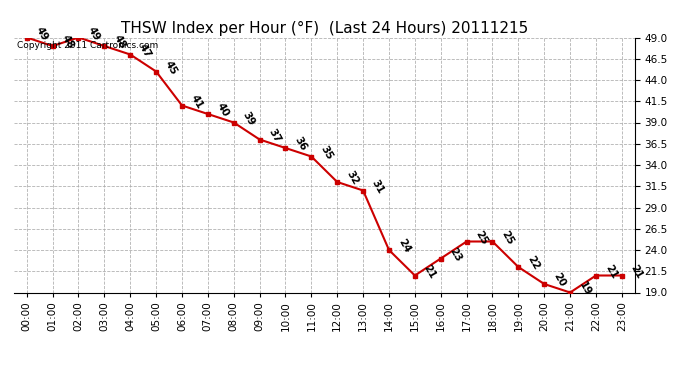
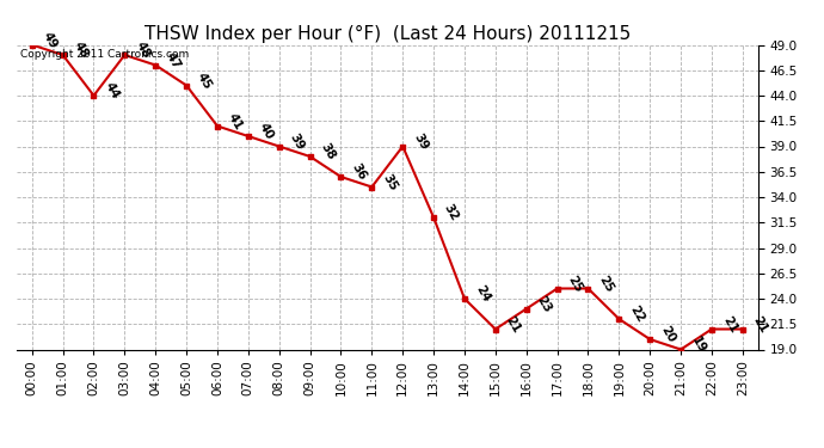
02:00: 49 -> 44
09:00: 37 -> 38
12:00: 32 -> 39
13:00: 31 -> 32
